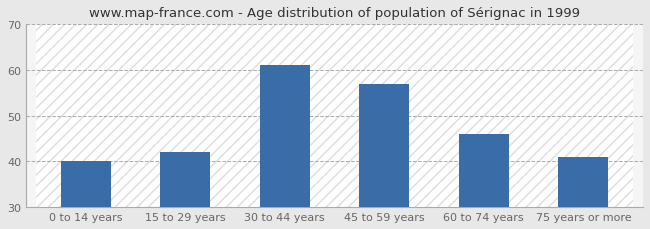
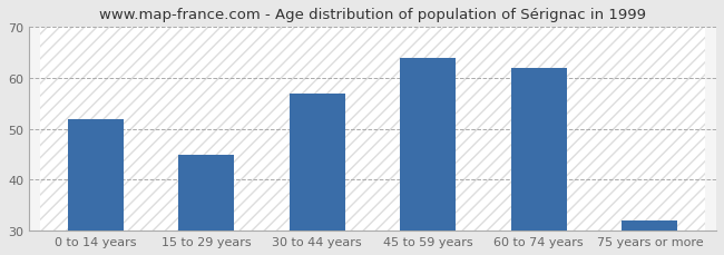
0 to 14 years: 40 -> 52
15 to 29 years: 42 -> 45
30 to 44 years: 61 -> 57
45 to 59 years: 57 -> 64
60 to 74 years: 46 -> 62
75 years or more: 41 -> 32
